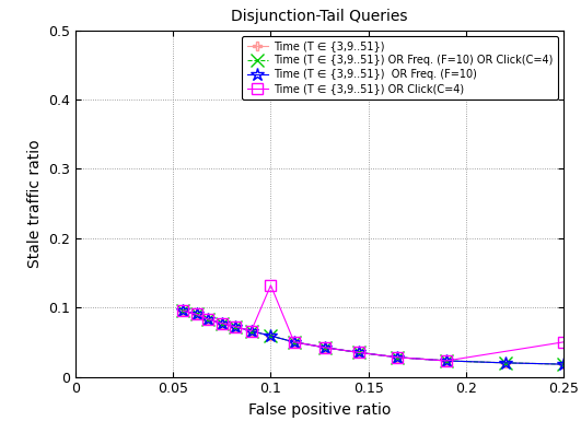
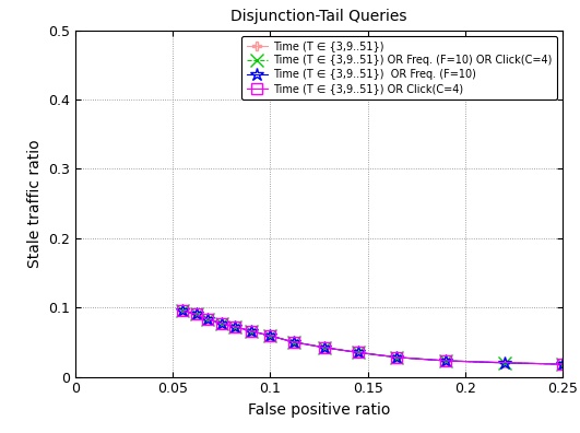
Time (T ∈ {3,9..51}) OR Click(C=4)/0.1: 0.132 -> 0.059
Time (T ∈ {3,9..51}) OR Click(C=4)/0.25: 0.050 -> 0.018
